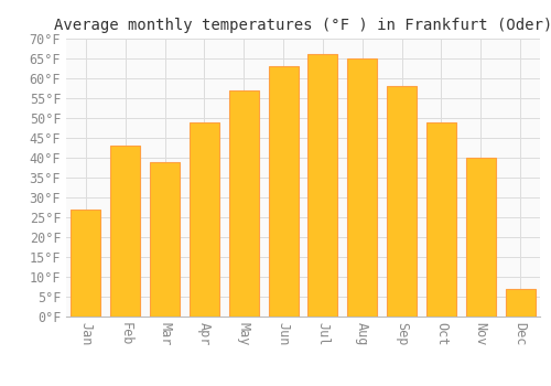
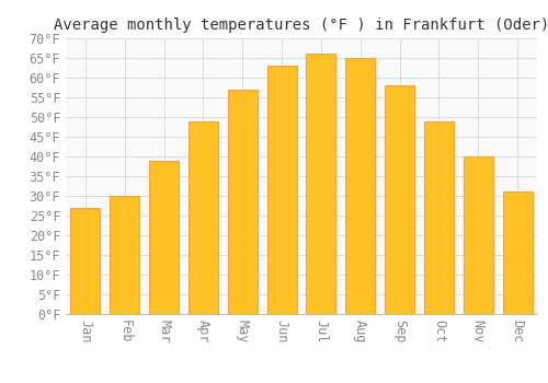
Feb: 43°F -> 30°F
Dec: 7°F -> 31°F
